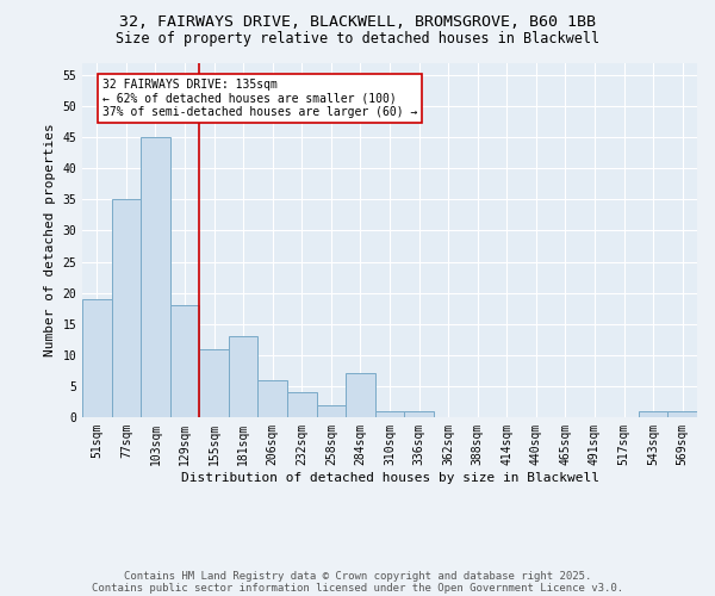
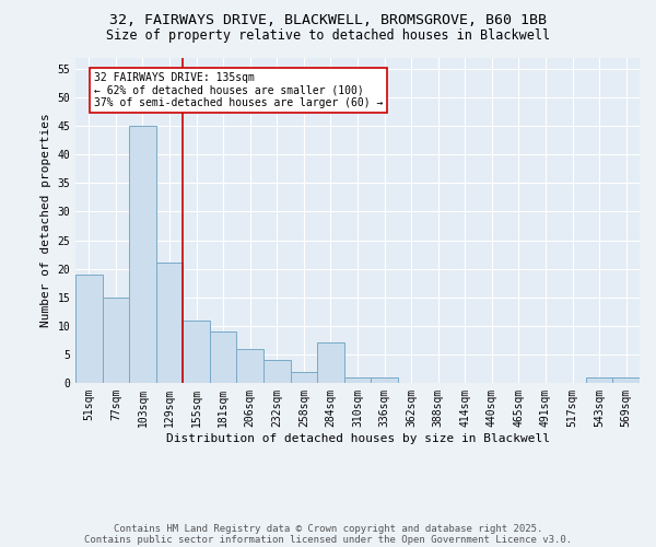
77sqm: 35 -> 15
129sqm: 18 -> 21
181sqm: 13 -> 9
